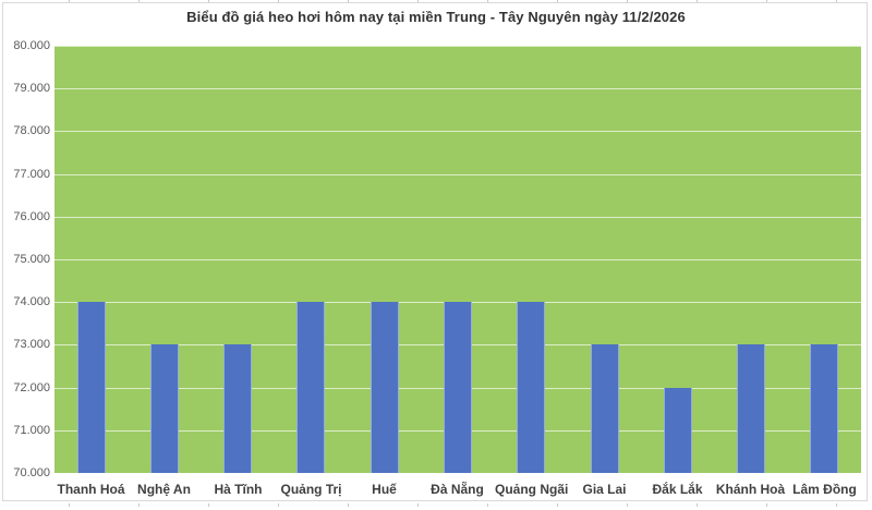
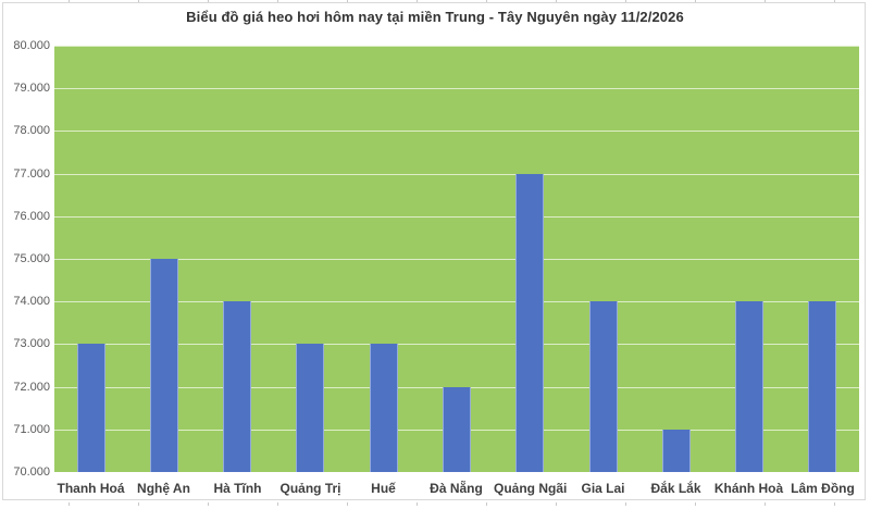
Thanh Hoá: 74000 -> 73000
Nghệ An: 73000 -> 75000
Hà Tĩnh: 73000 -> 74000
Quảng Trị: 74000 -> 73000
Huế: 74000 -> 73000
Đà Nẵng: 74000 -> 72000
Quảng Ngãi: 74000 -> 77000
Gia Lai: 73000 -> 74000
Đắk Lắk: 72000 -> 71000
Khánh Hoà: 73000 -> 74000
Lâm Đồng: 73000 -> 74000
